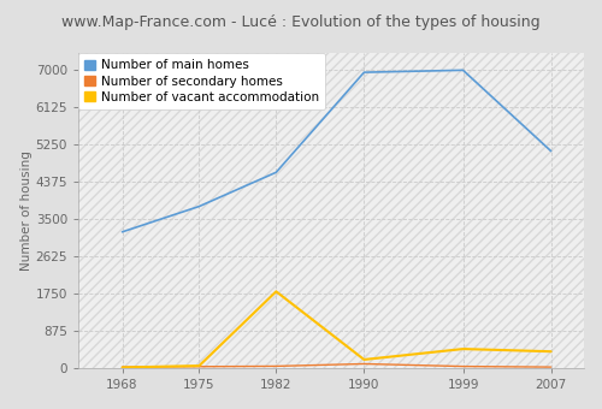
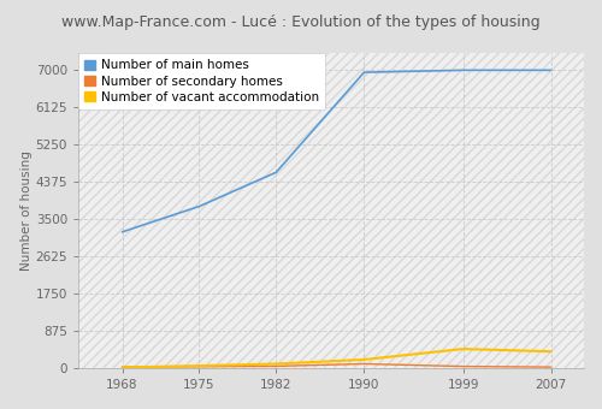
Number of vacant accommodation/1982: 1800 -> 100
Number of main homes/2007: 5100 -> 7000
